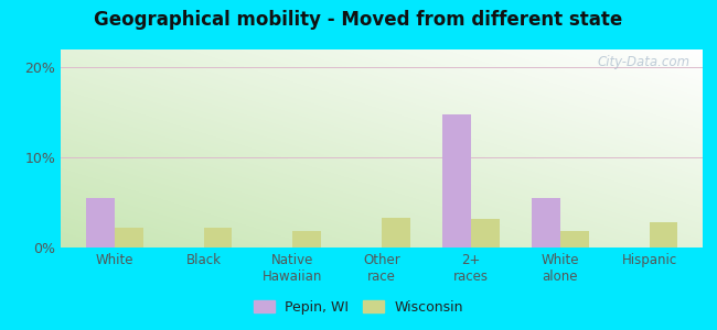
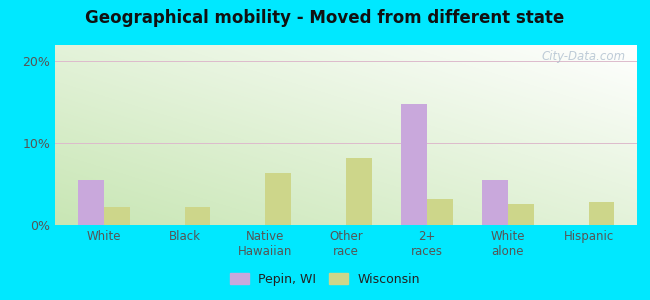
Wisconsin/Native Hawaiian: 1.8% -> 6.4%
Wisconsin/Other race: 3.3% -> 8.2%
Wisconsin/White alone: 1.8% -> 2.6%
